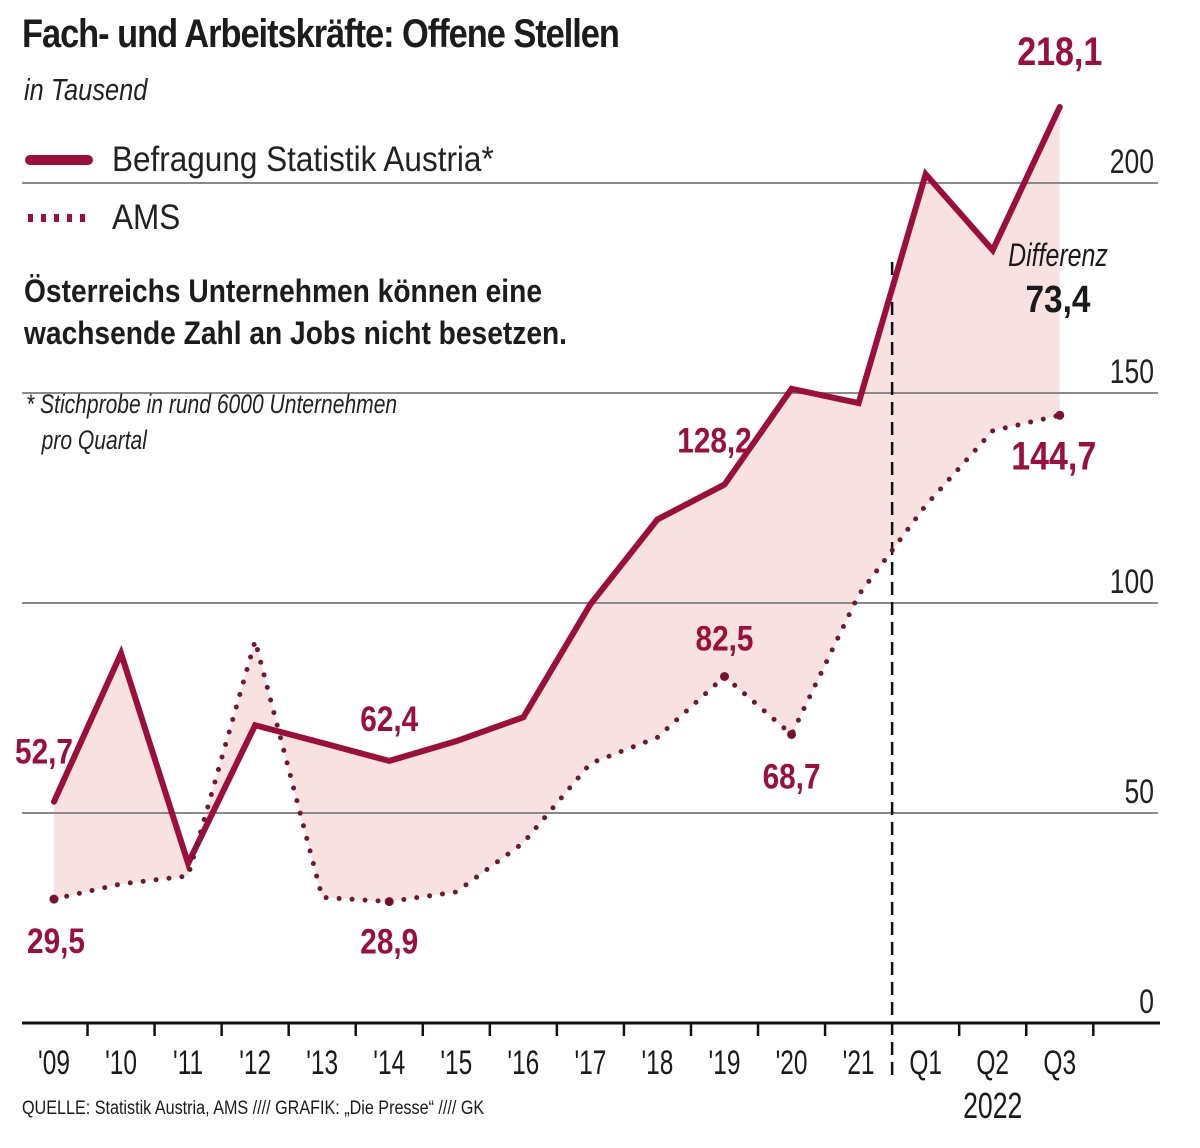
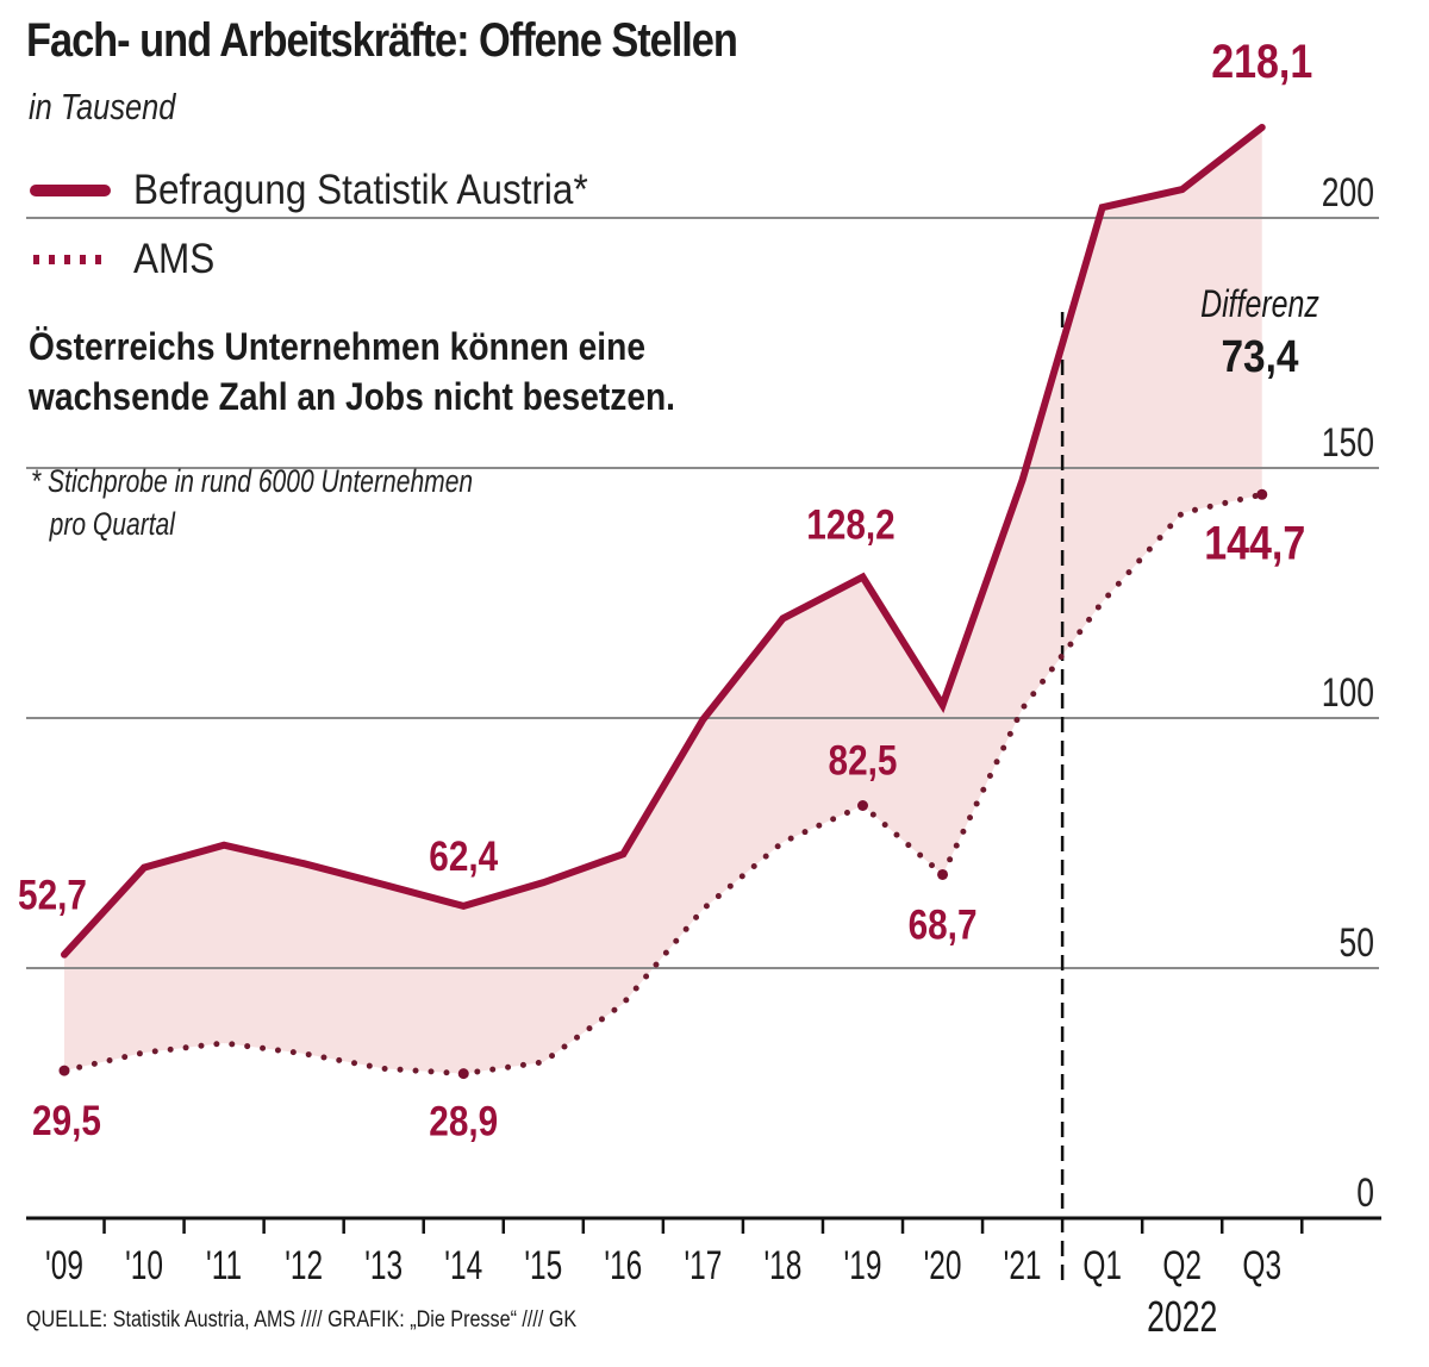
Befragung Statistik Austria*/'10: 88 -> 70
Befragung Statistik Austria*/'11: 38 -> 75
AMS/'12: 91 -> 33
AMS/'18: 68 -> 75
Befragung Statistik Austria*/'20: 151 -> 103
Befragung Statistik Austria*/Q2: 184 -> 206
